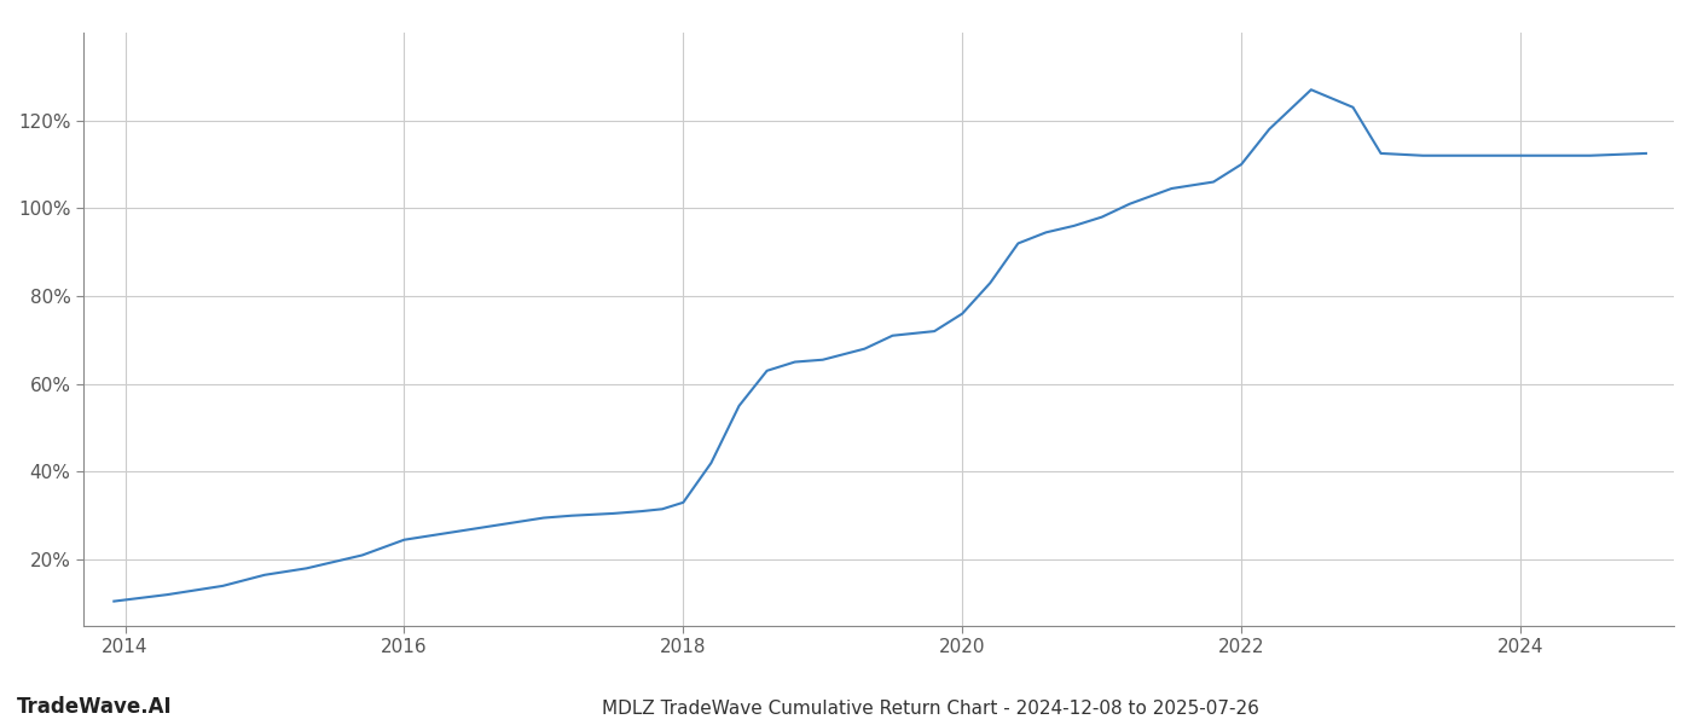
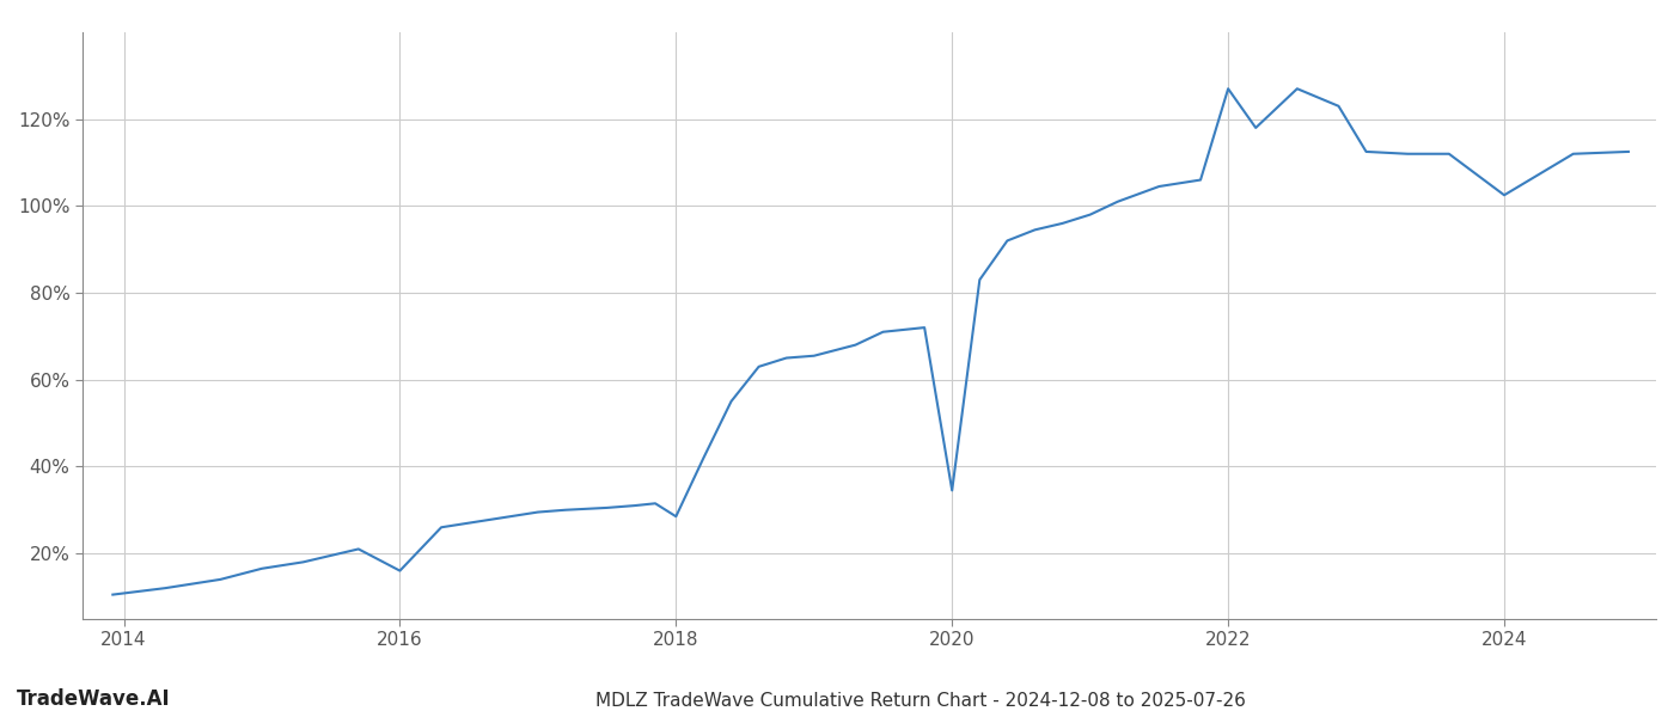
2016: 24.5% -> 16.0%
2018: 33.0% -> 28.5%
2020: 76.0% -> 34.5%
2022: 110.0% -> 127.0%
2024: 112.0% -> 102.5%
